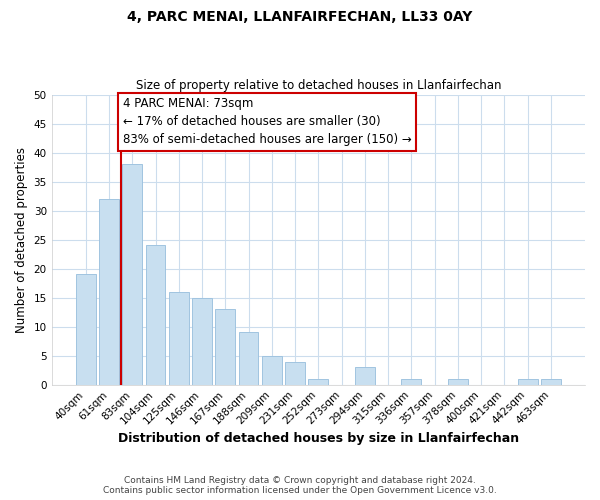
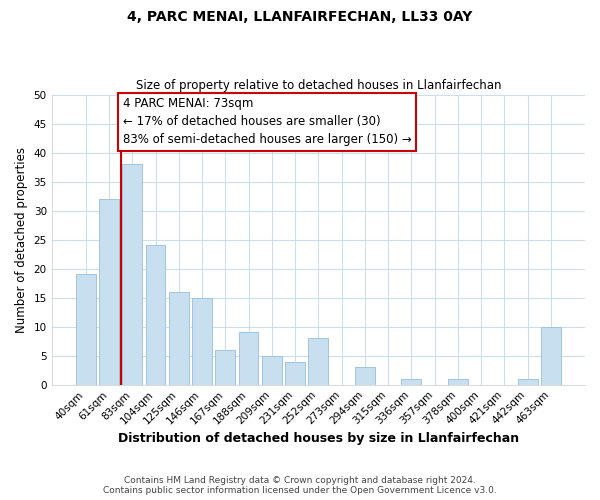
167sqm: 13 -> 6
252sqm: 1 -> 8
463sqm: 1 -> 10
